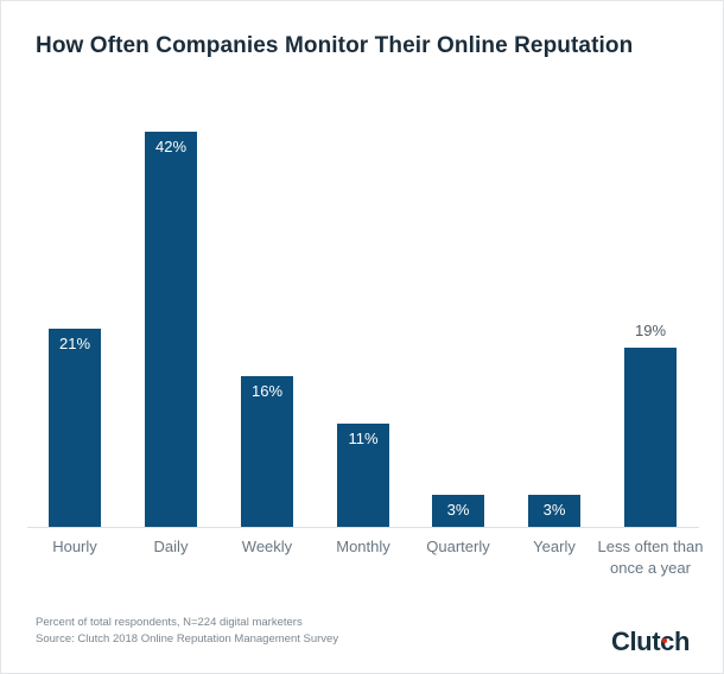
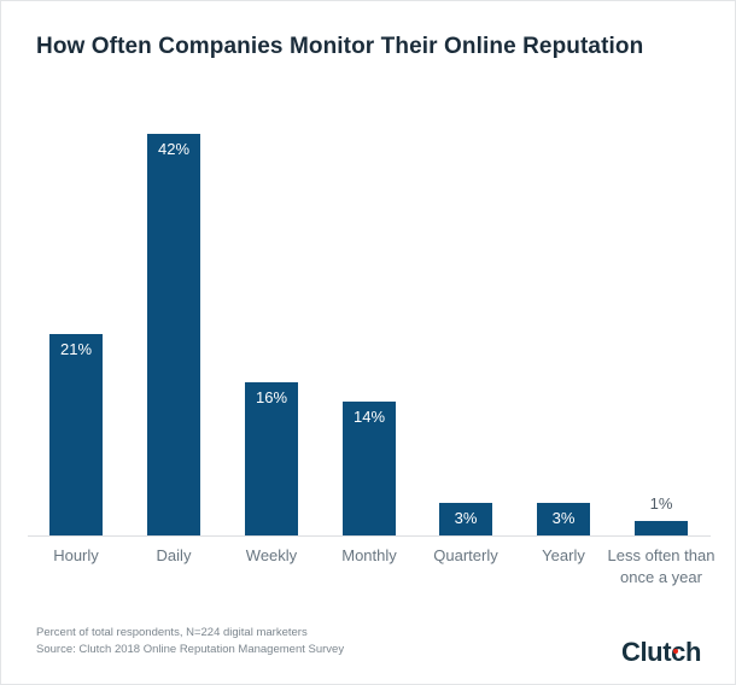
Monthly: 11% -> 14%
Less often than once a year: 19% -> 1%
